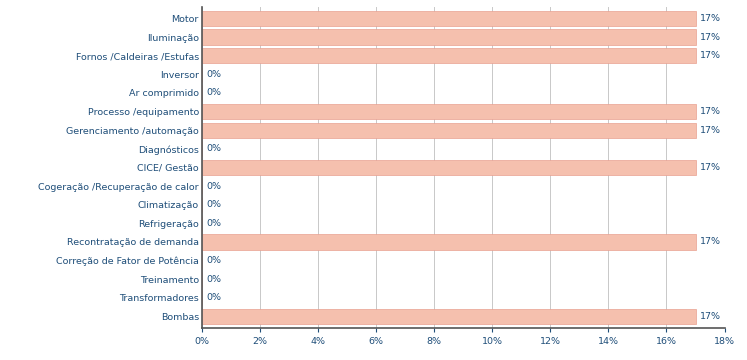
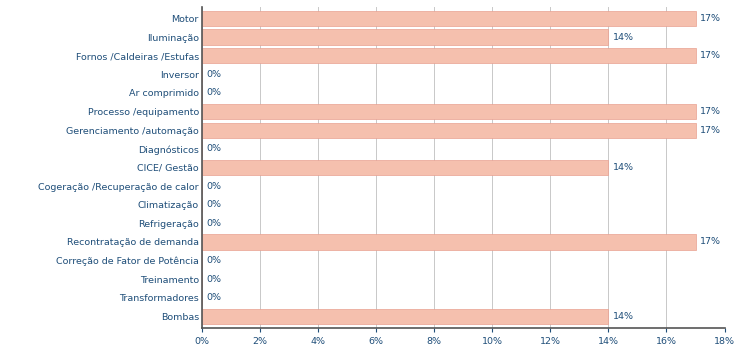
Iluminação: 17% -> 14%
CICE/ Gestão: 17% -> 14%
Bombas: 17% -> 14%
